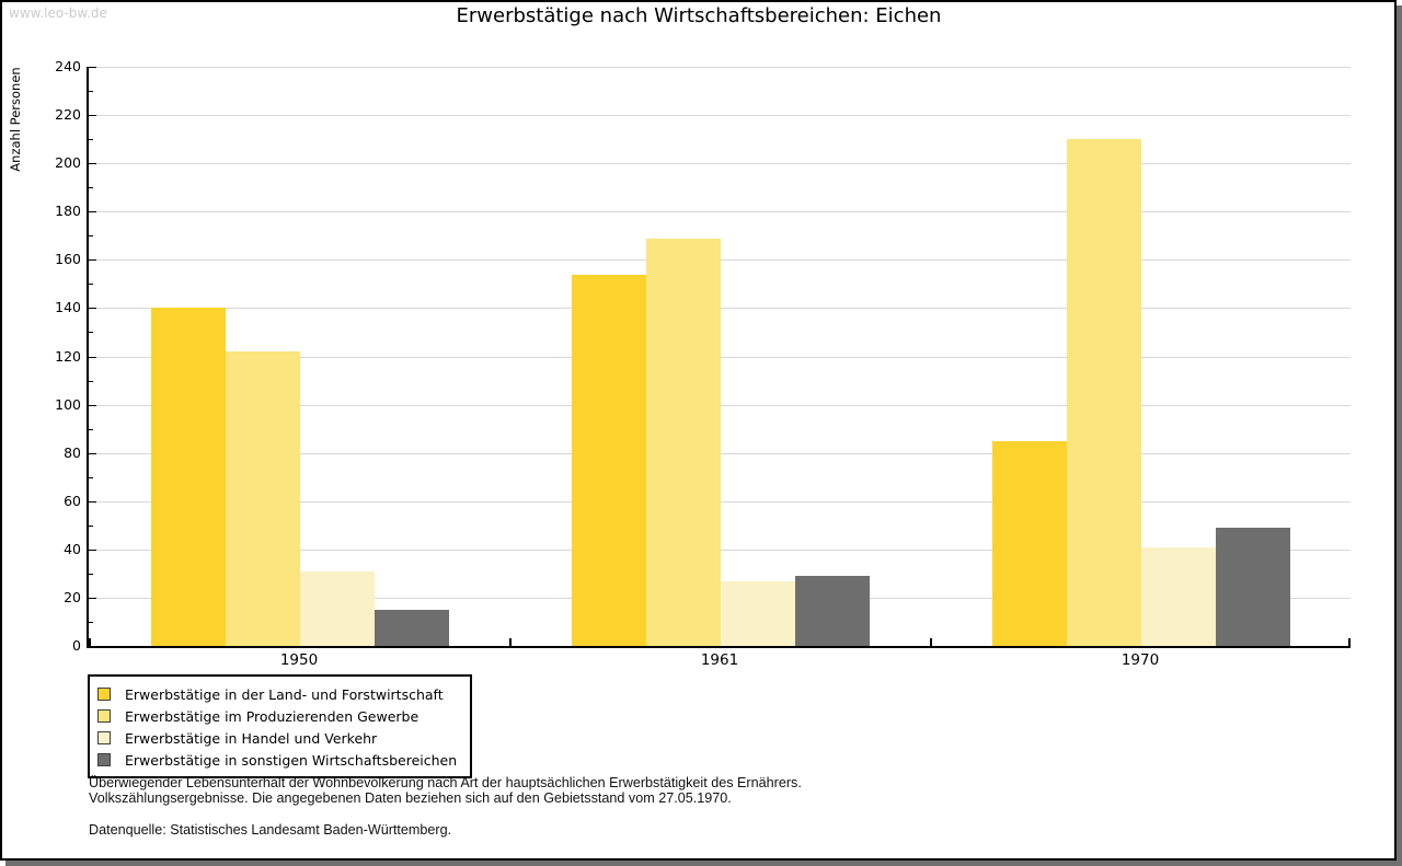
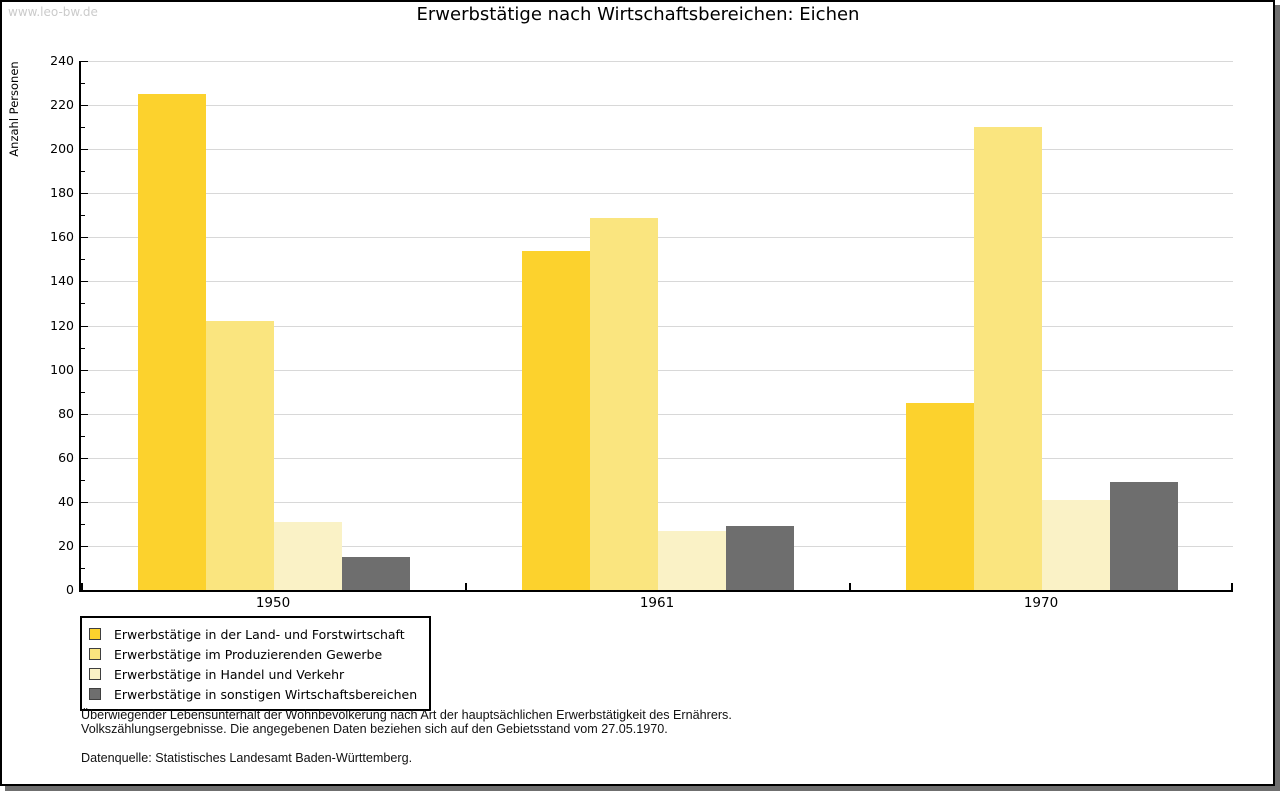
Erwerbstätige in der Land- und Forstwirtschaft/1950: 140 -> 225
